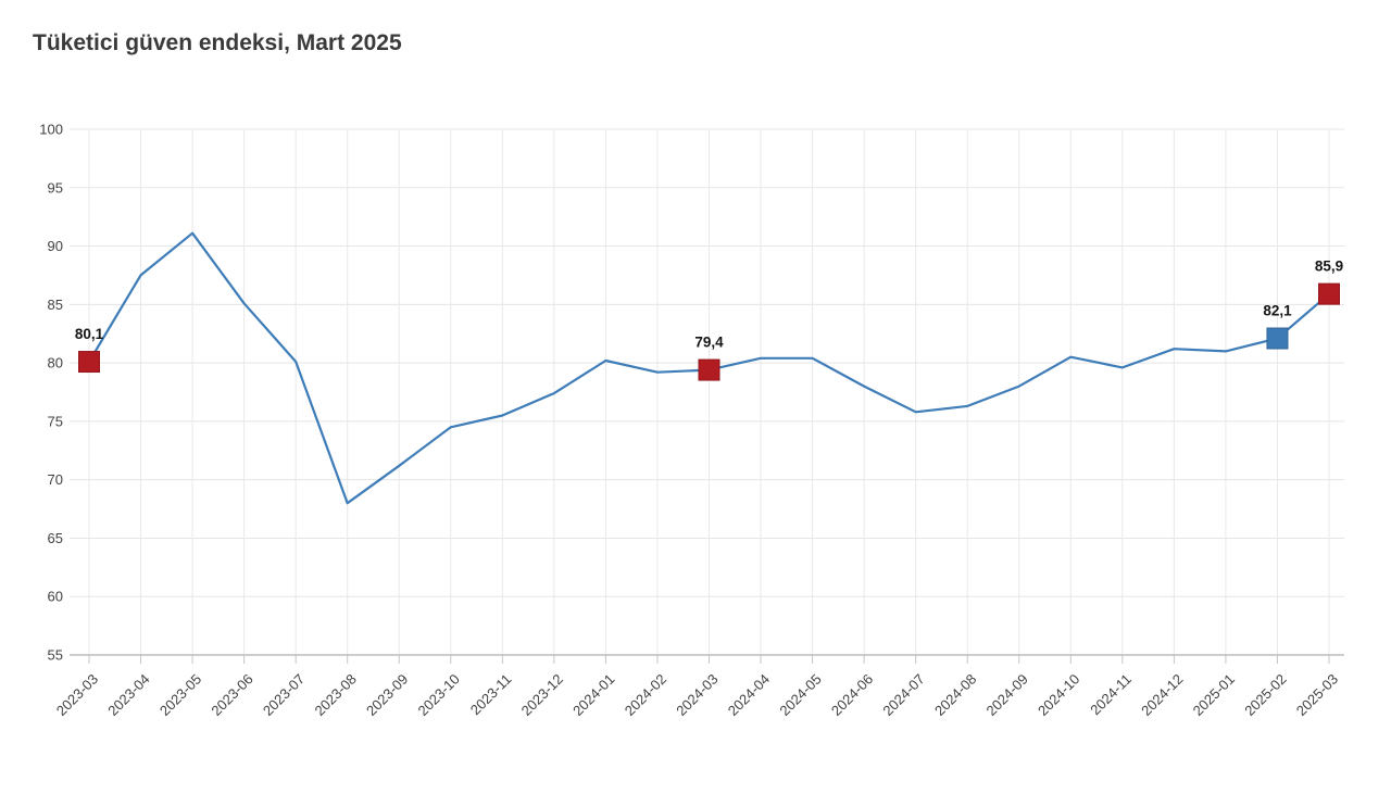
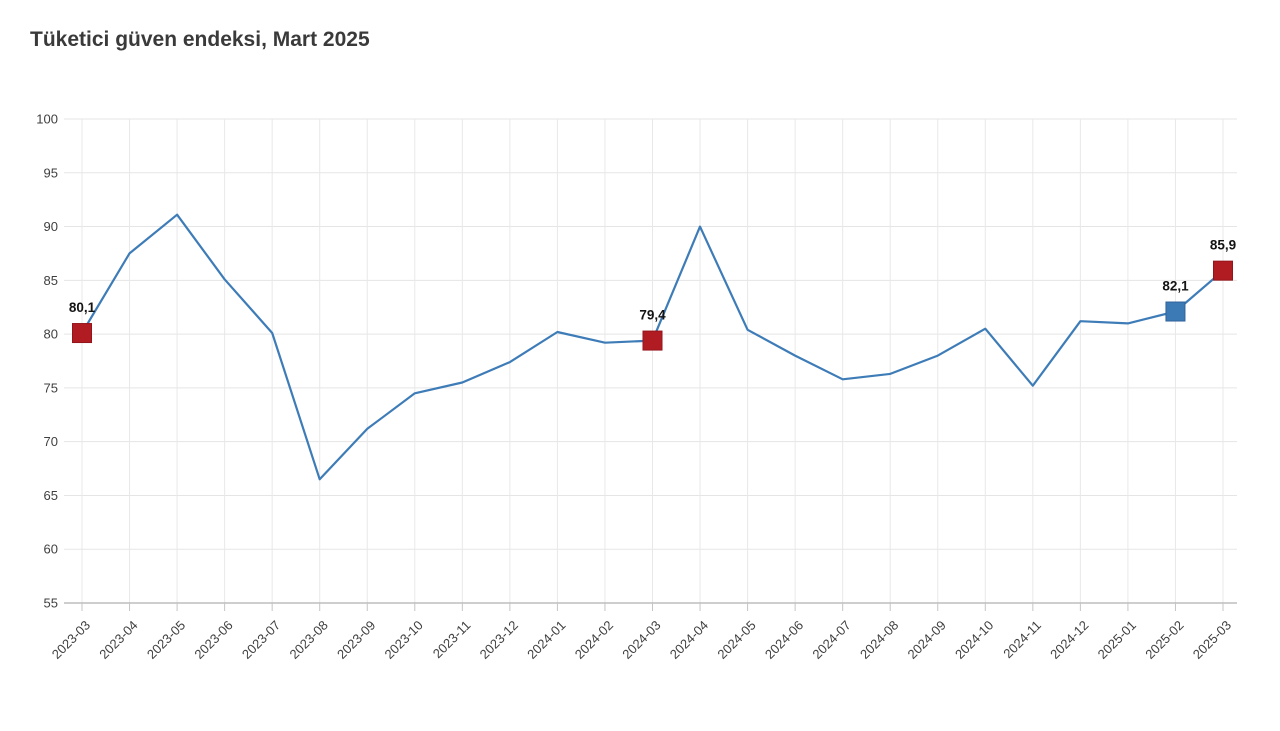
2023-08: 68.0 -> 66.5
2024-04: 80.4 -> 90.0
2024-11: 79.6 -> 75.2
